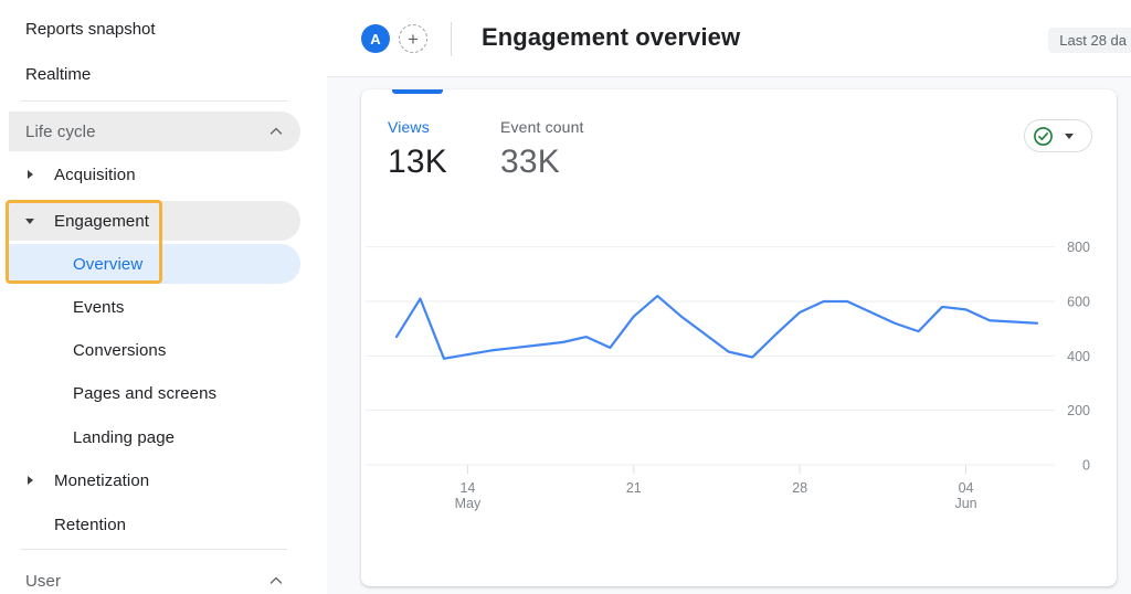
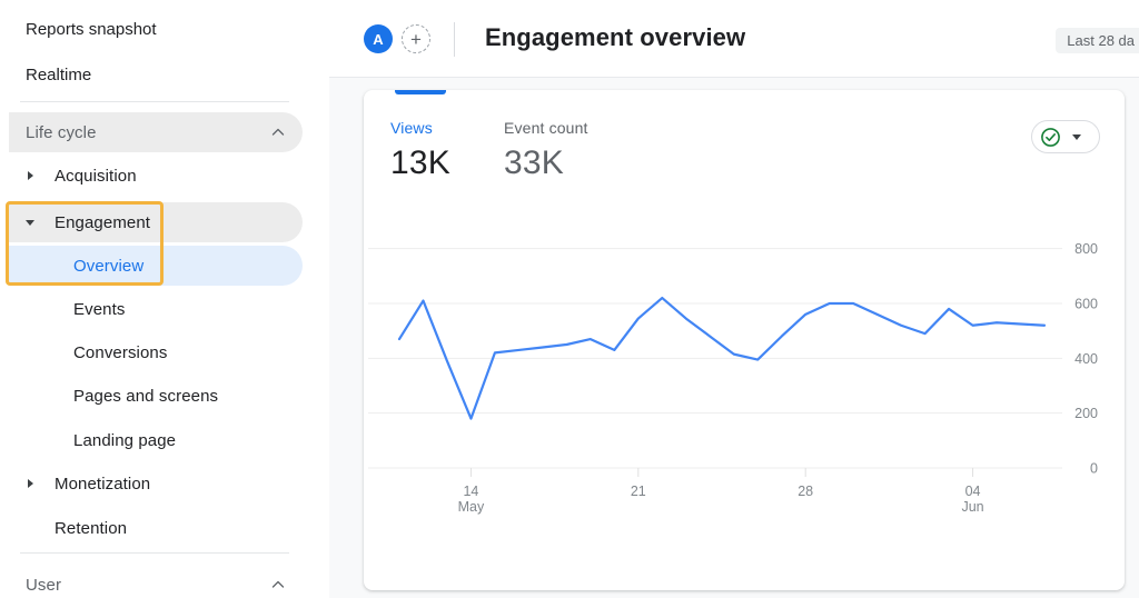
14 May: 400 -> 180
04 Jun: 570 -> 520
